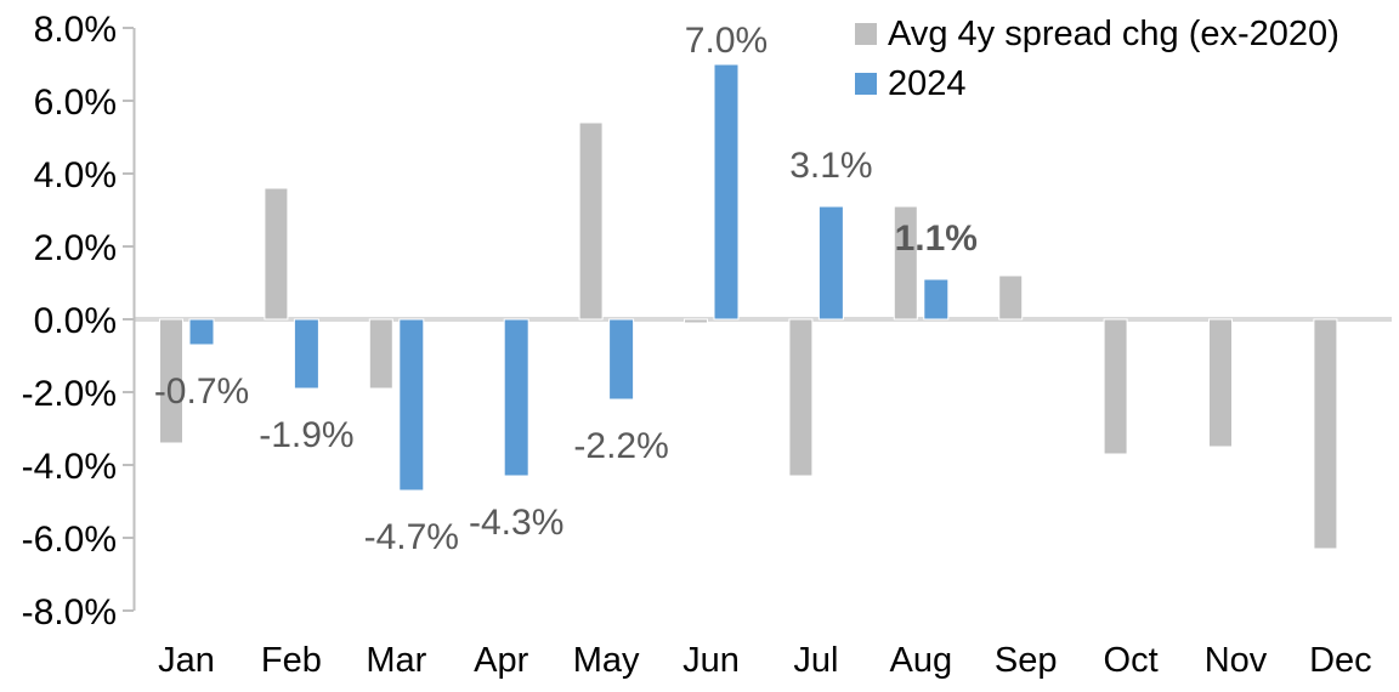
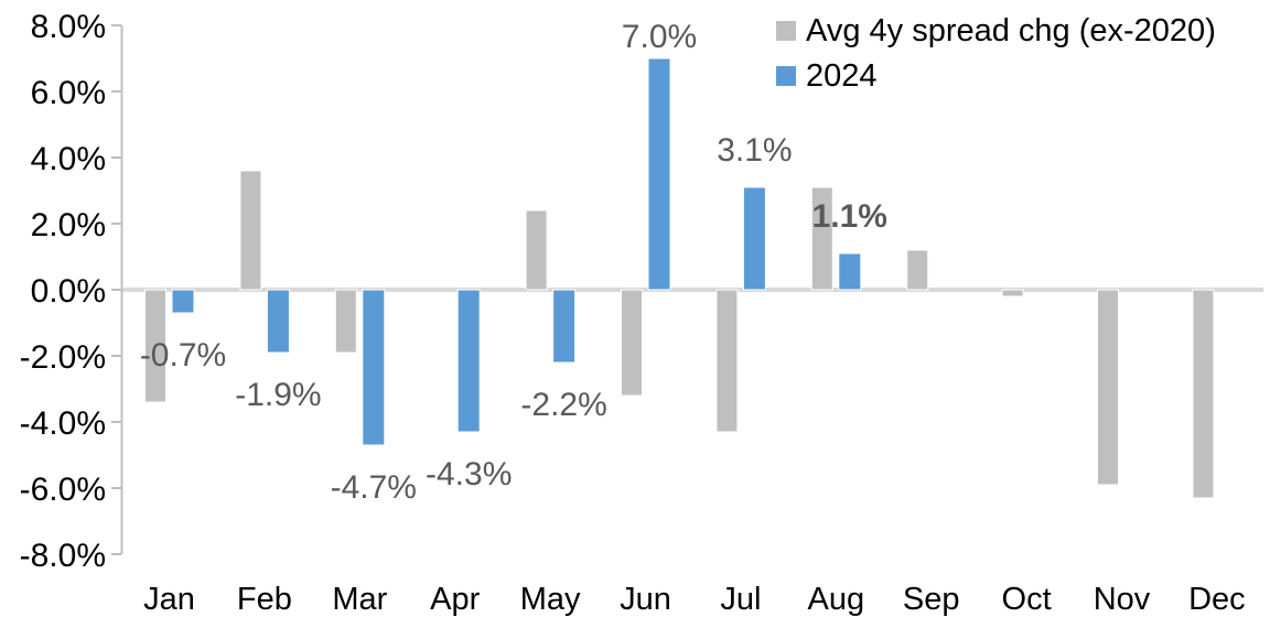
Avg 4y spread chg (ex-2020)/May: 5.4% -> 2.4%
Avg 4y spread chg (ex-2020)/Jun: -0.1% -> -3.2%
Avg 4y spread chg (ex-2020)/Oct: -3.7% -> -0.2%
Avg 4y spread chg (ex-2020)/Nov: -3.5% -> -5.9%
